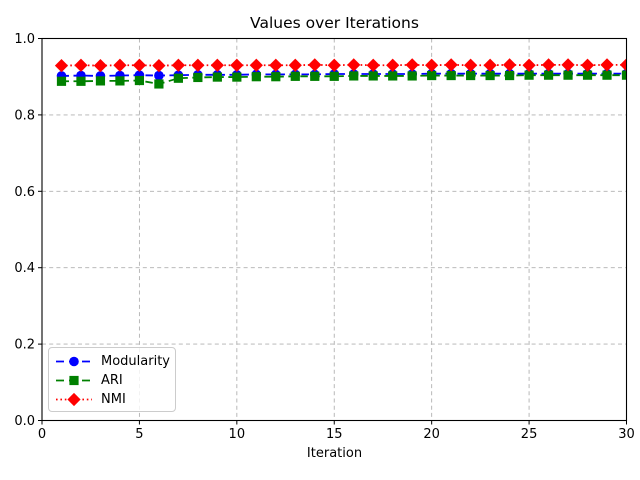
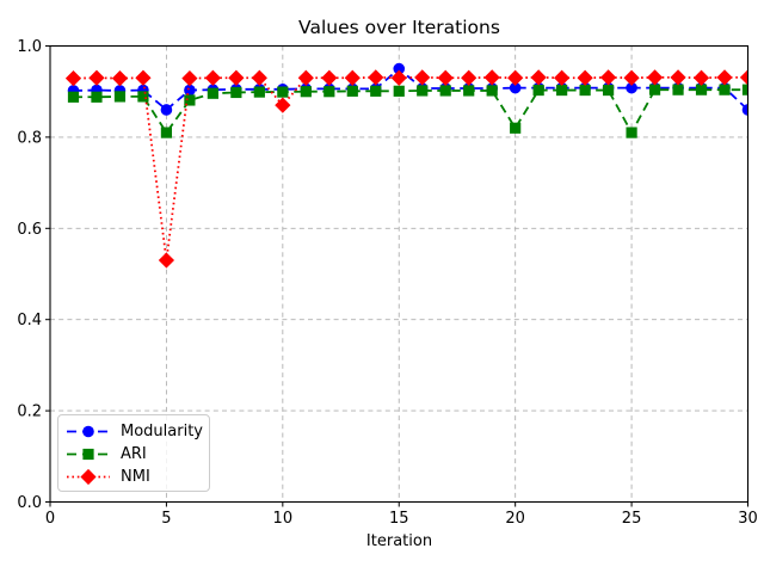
Modularity/5: 0.90 -> 0.86
ARI/5: 0.89 -> 0.81
NMI/5: 0.93 -> 0.53
NMI/10: 0.93 -> 0.87
Modularity/15: 0.91 -> 0.95
ARI/20: 0.90 -> 0.82
ARI/25: 0.90 -> 0.81
Modularity/30: 0.91 -> 0.86
